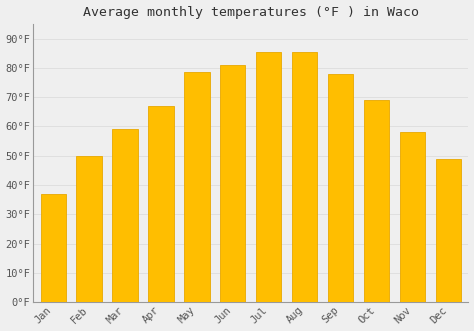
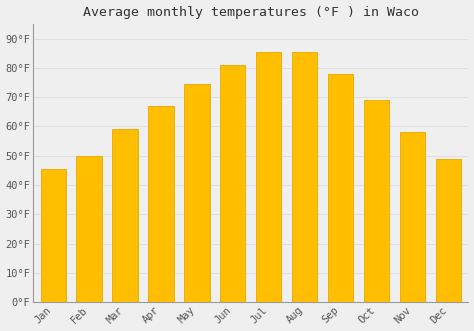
Jan: 37.0°F -> 45.5°F
May: 78.5°F -> 74.5°F
